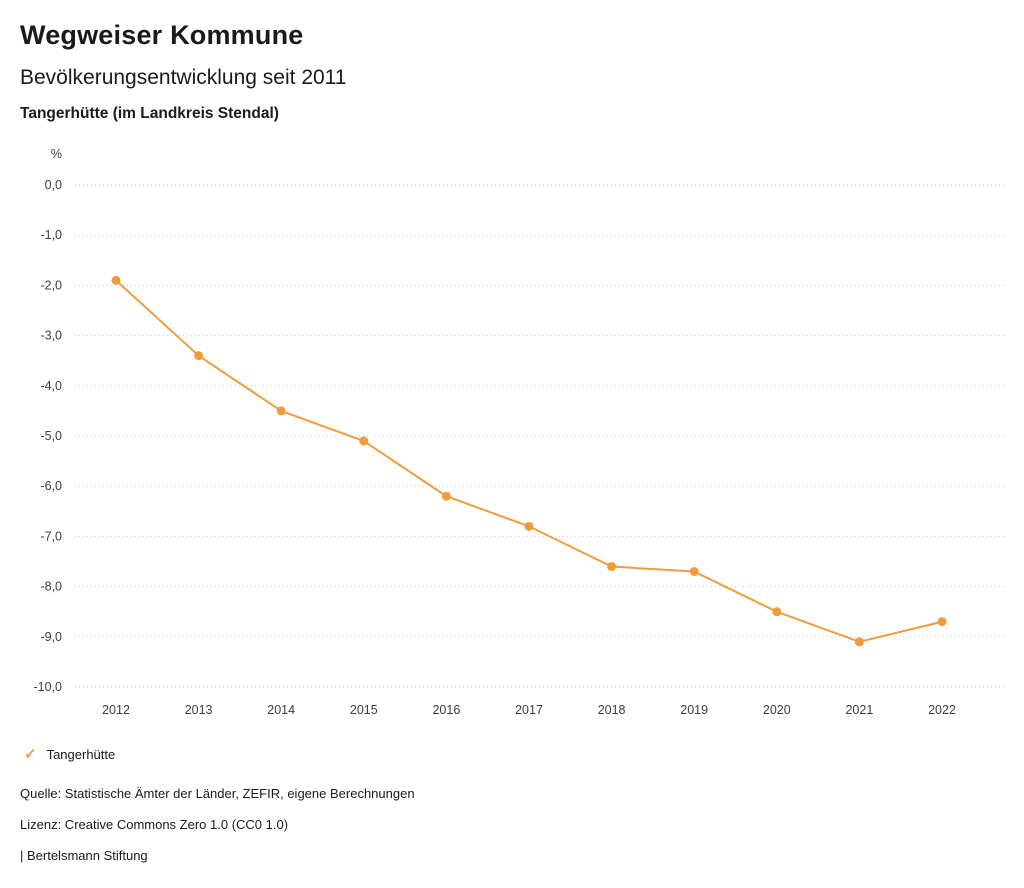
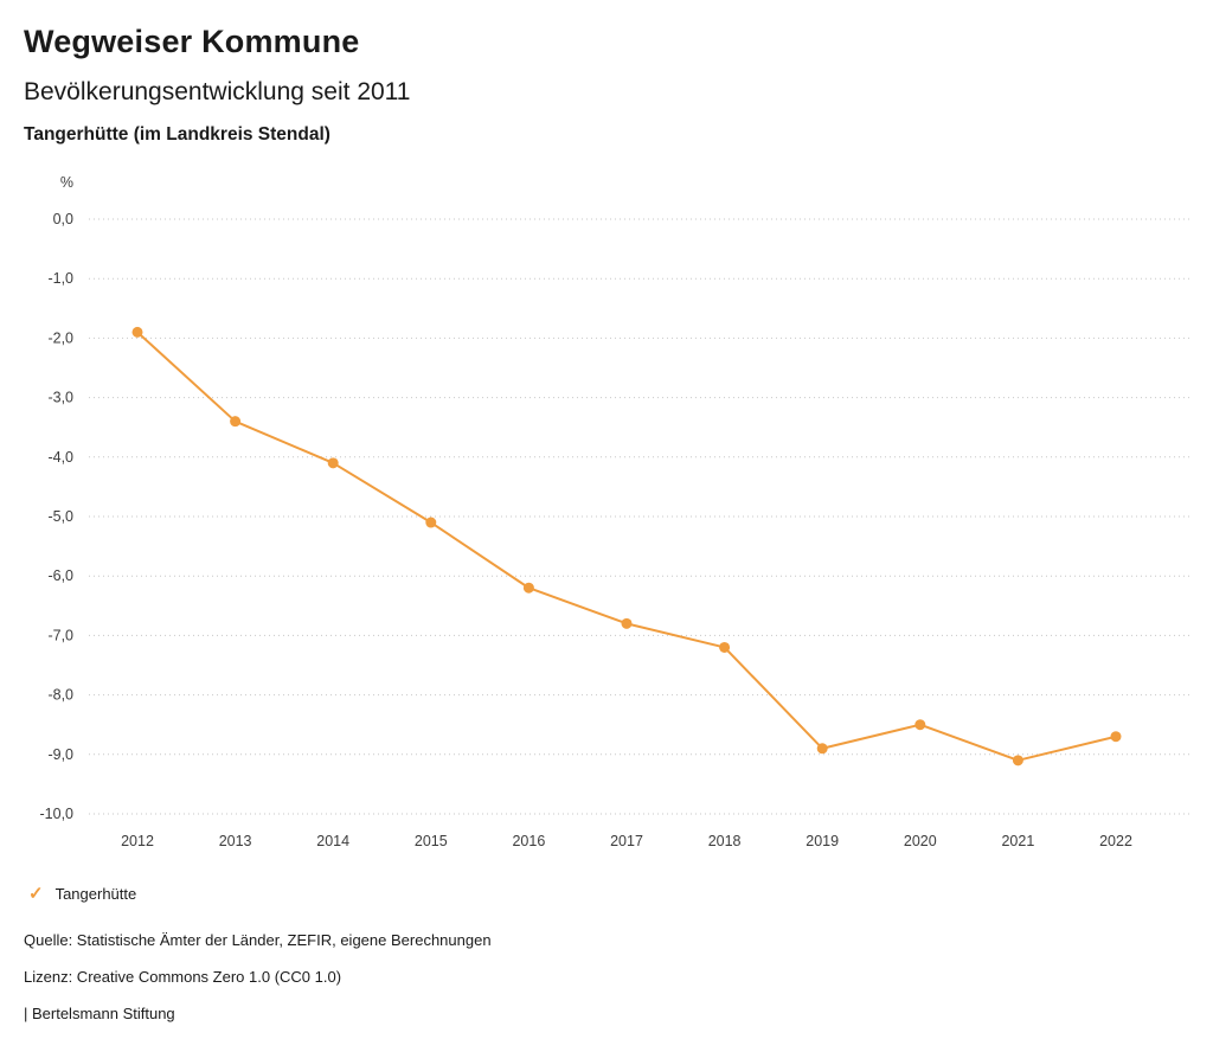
2014: -4,5 -> -4,1
2018: -7,6 -> -7,2
2019: -7,7 -> -8,9
